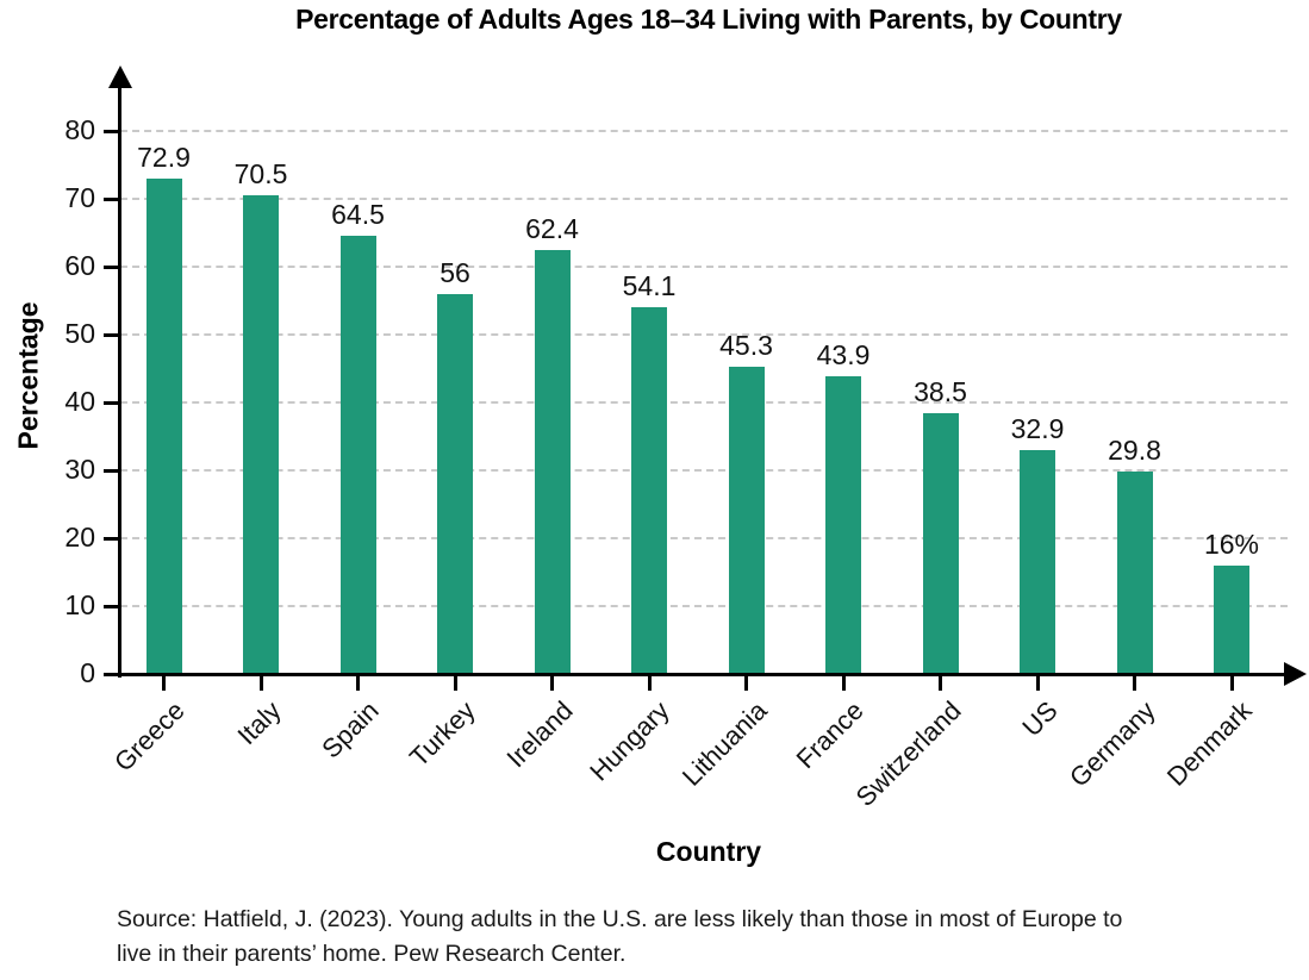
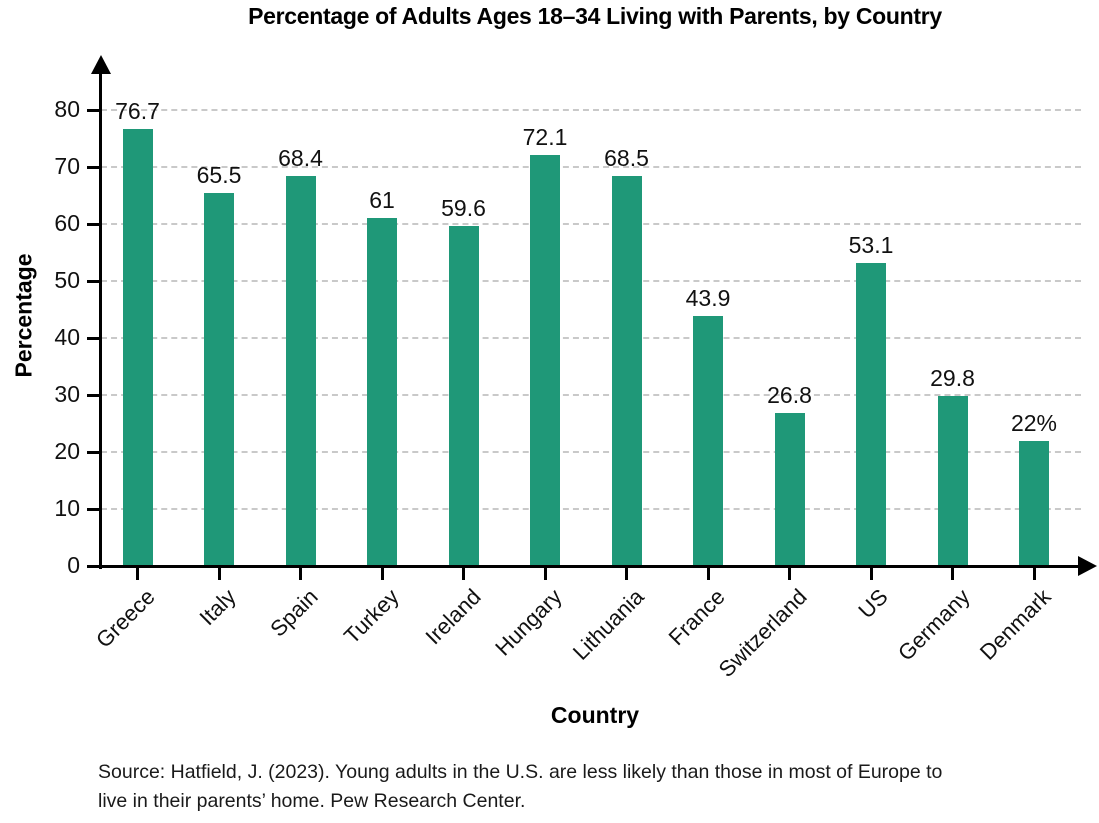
Greece: 72.9 -> 76.7
Italy: 70.5 -> 65.5
Spain: 64.5 -> 68.4
Turkey: 56 -> 61
Ireland: 62.4 -> 59.6
Hungary: 54.1 -> 72.1
Lithuania: 45.3 -> 68.5
Switzerland: 38.5 -> 26.8
US: 32.9 -> 53.1
Denmark: 16% -> 22%
